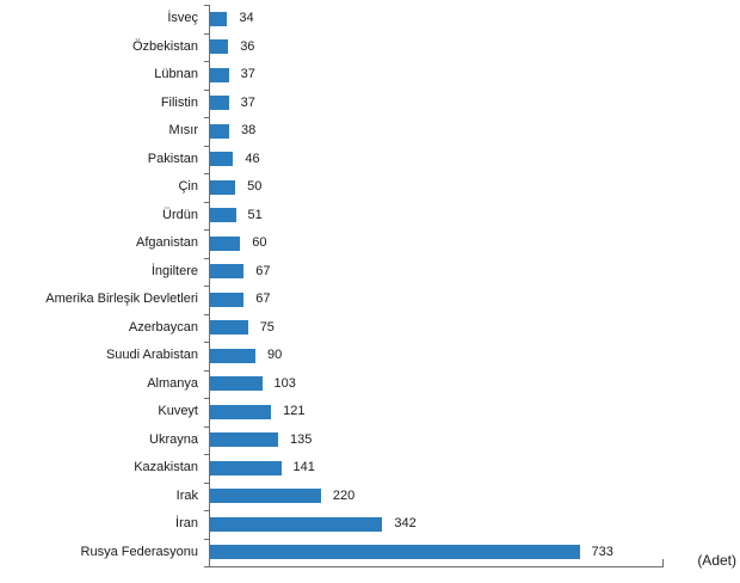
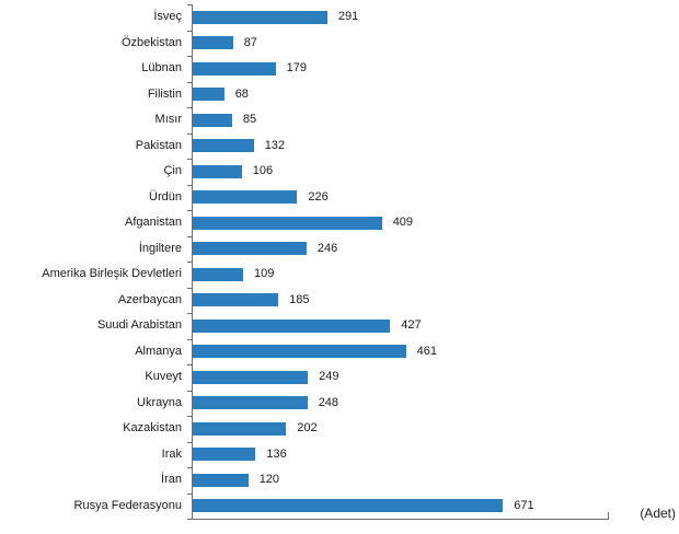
İsveç: 34 -> 291
Özbekistan: 36 -> 87
Lübnan: 37 -> 179
Filistin: 37 -> 68
Mısır: 38 -> 85
Pakistan: 46 -> 132
Çin: 50 -> 106
Ürdün: 51 -> 226
Afganistan: 60 -> 409
İngiltere: 67 -> 246
Amerika Birleşik Devletleri: 67 -> 109
Azerbaycan: 75 -> 185
Suudi Arabistan: 90 -> 427
Almanya: 103 -> 461
Kuveyt: 121 -> 249
Ukrayna: 135 -> 248
Kazakistan: 141 -> 202
Irak: 220 -> 136
İran: 342 -> 120
Rusya Federasyonu: 733 -> 671
